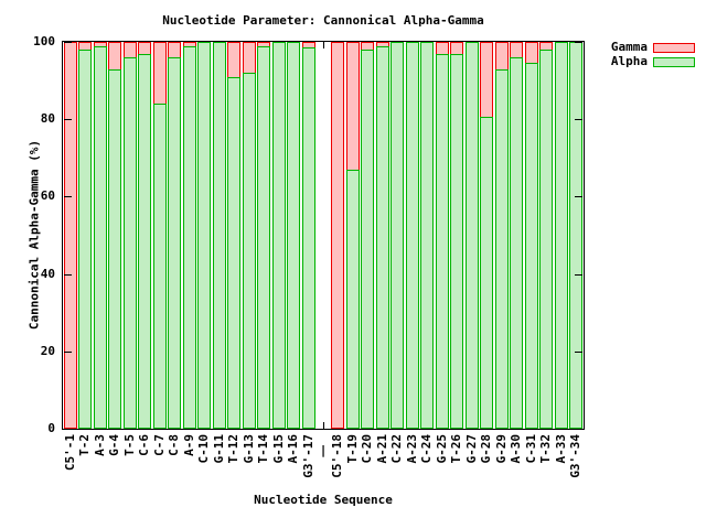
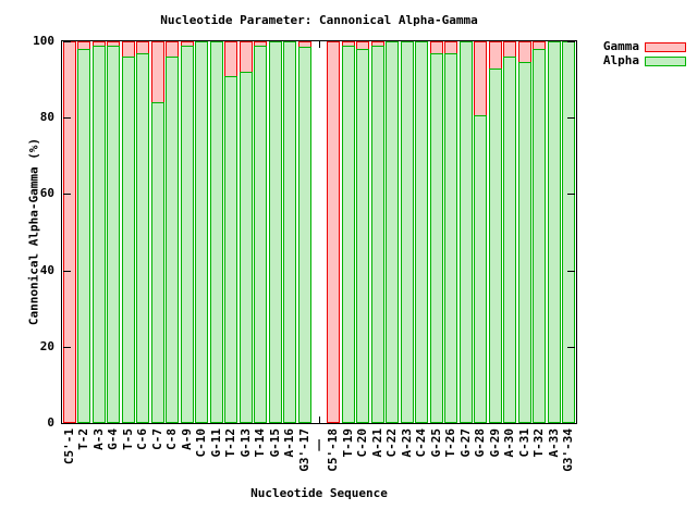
Alpha/G-4: 93 -> 99
Alpha/T-19: 67 -> 99
